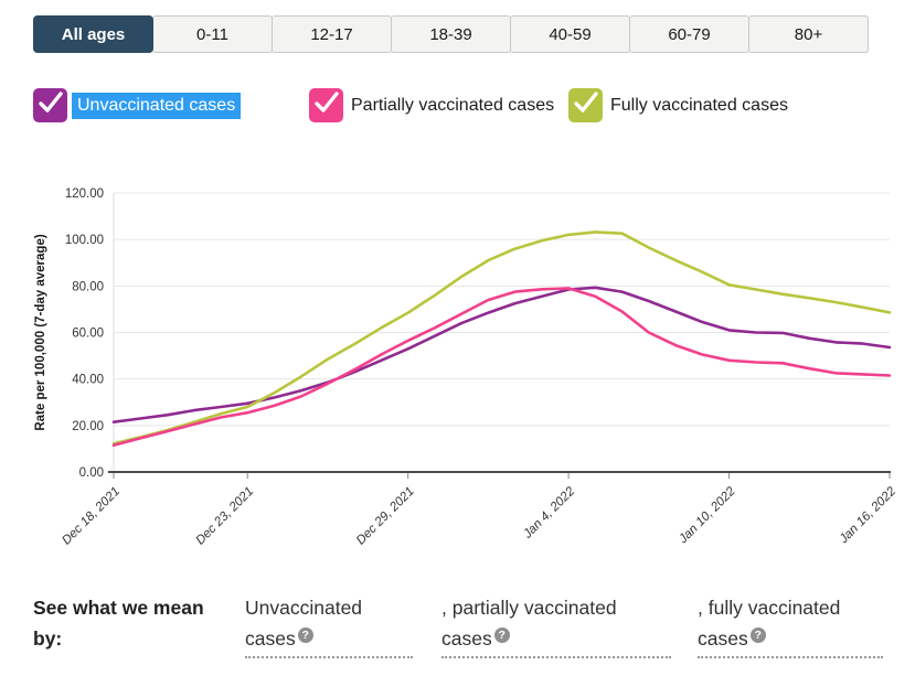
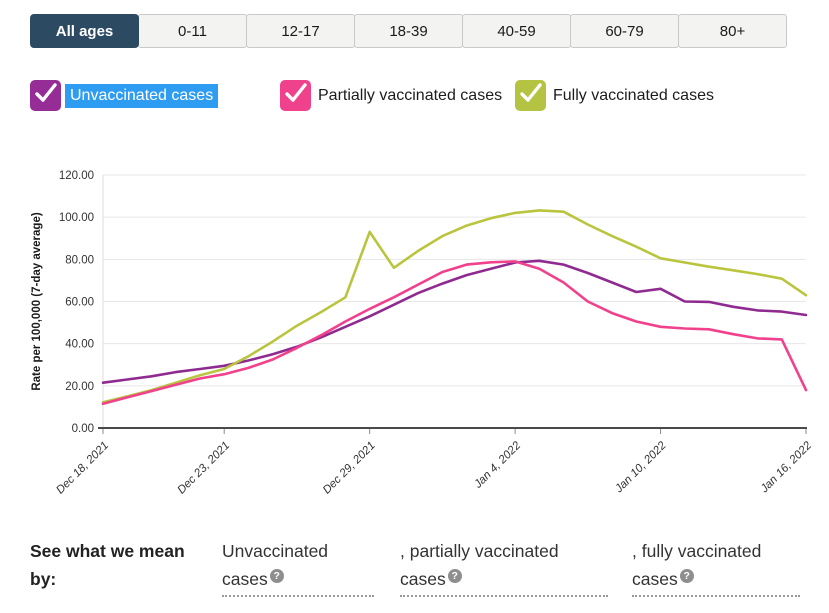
Fully vaccinated cases/Dec 29, 2021: 68 -> 93
Unvaccinated cases/Jan 10, 2022: 61 -> 66
Partially vaccinated cases/Jan 16, 2022: 42 -> 18
Fully vaccinated cases/Jan 16, 2022: 69 -> 63
